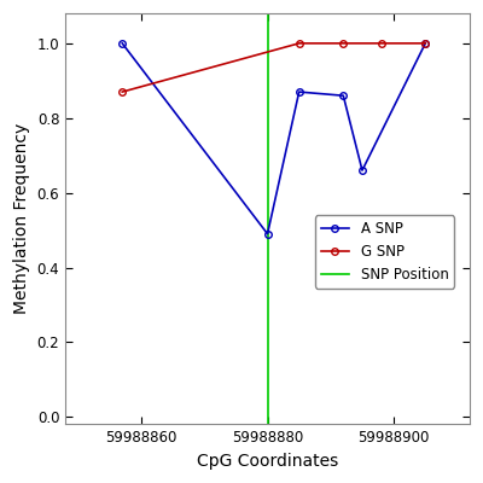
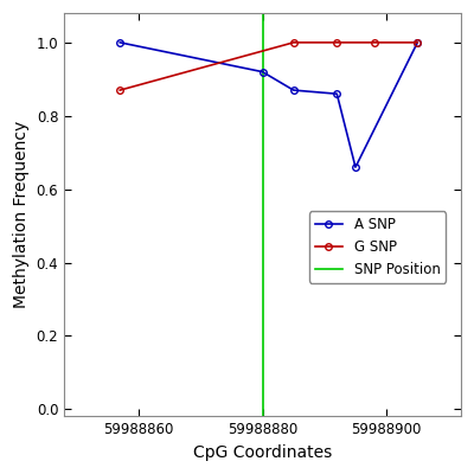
A SNP/59988880: 0.49 -> 0.92
